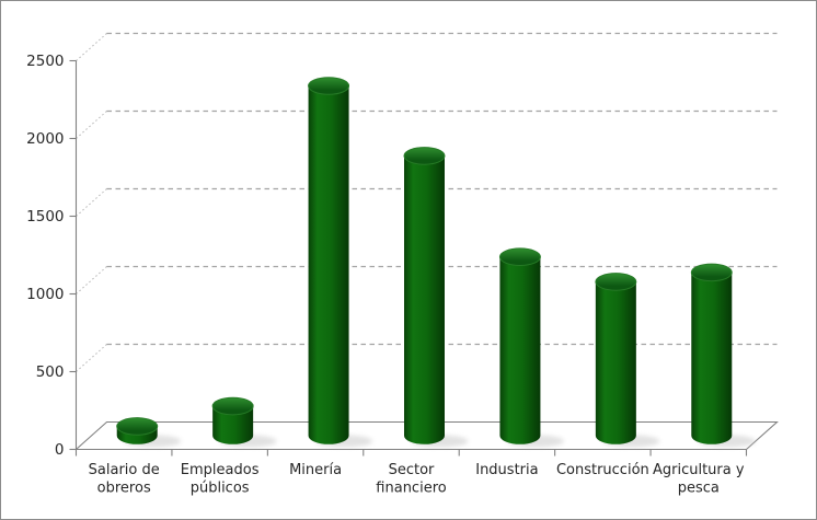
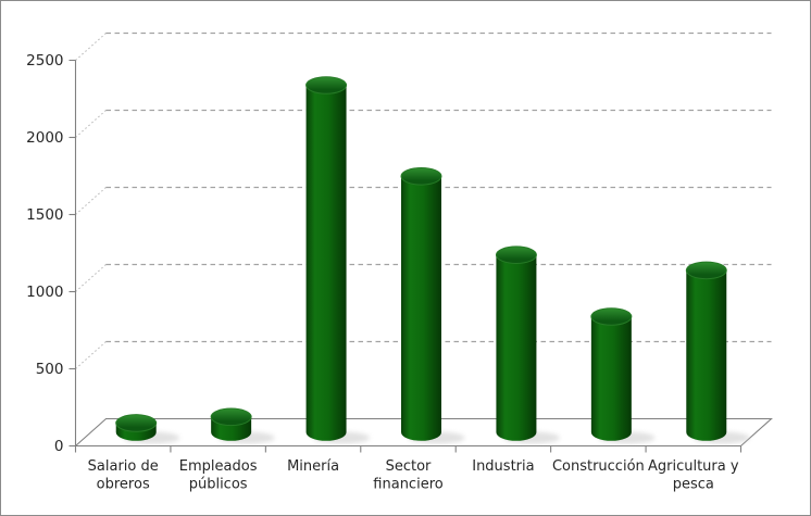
Empleados públicos: 190 -> 100
Sector financiero: 1800 -> 1660
Construcción: 990 -> 750
